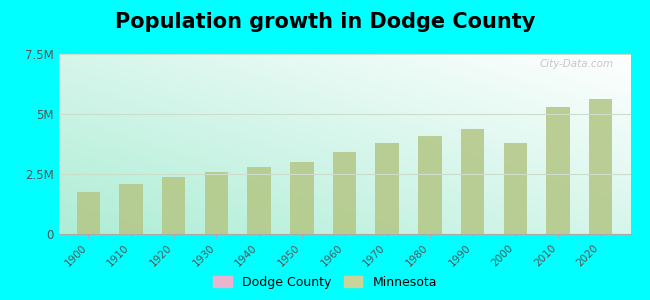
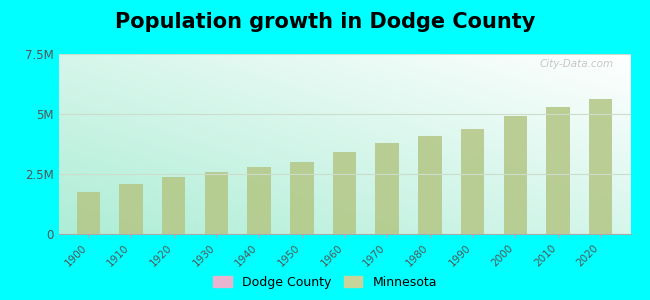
2000: 3.80M -> 4.92M
